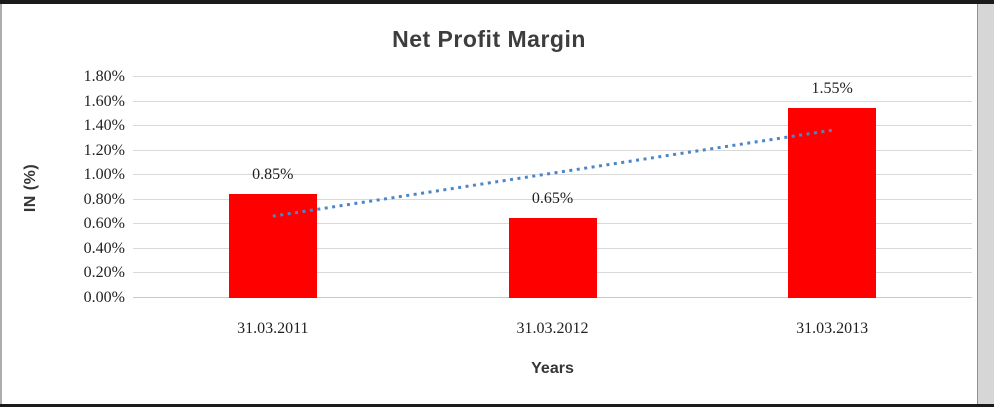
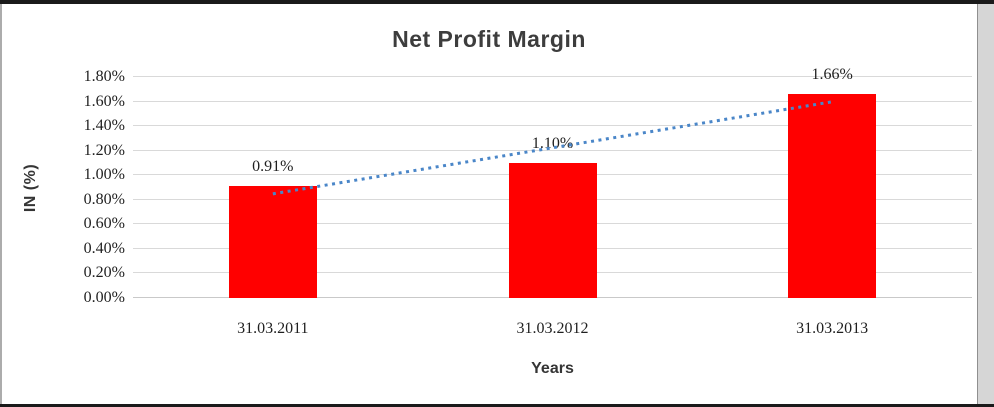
31.03.2011: 0.85% -> 0.91%
31.03.2012: 0.65% -> 1.10%
31.03.2013: 1.55% -> 1.66%
